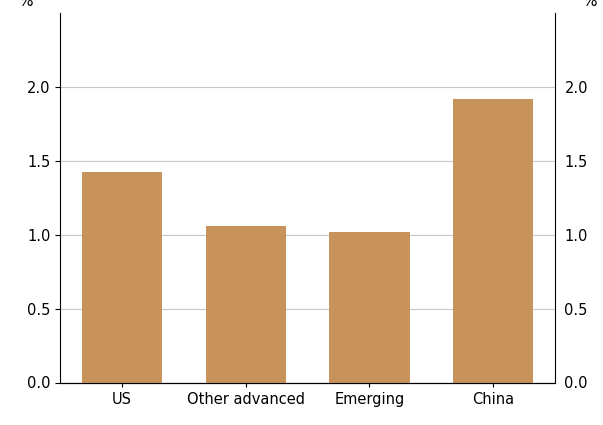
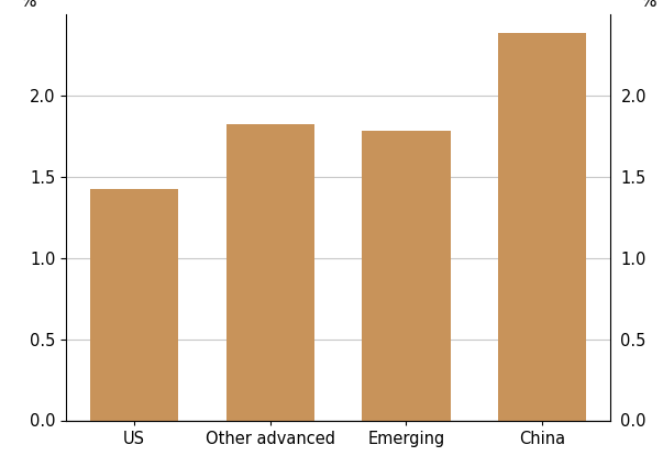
Other advanced: 1.06 -> 1.82
Emerging: 1.02 -> 1.78
China: 1.92 -> 2.38
